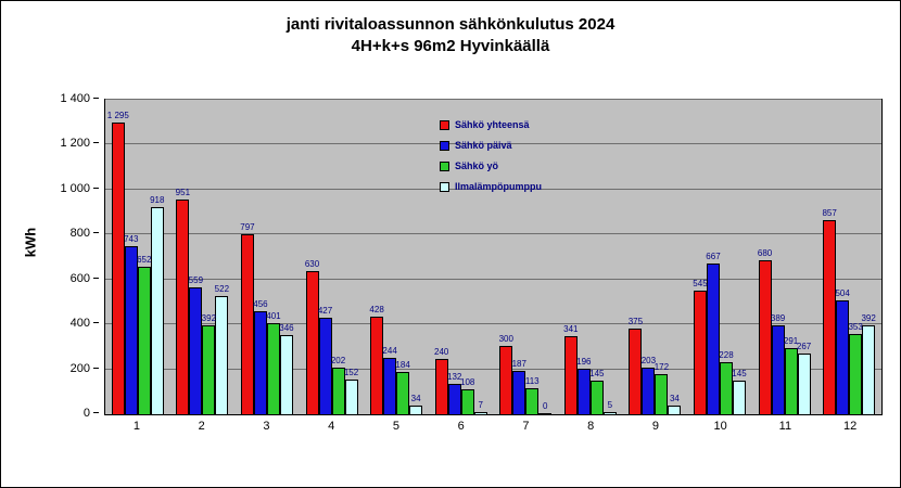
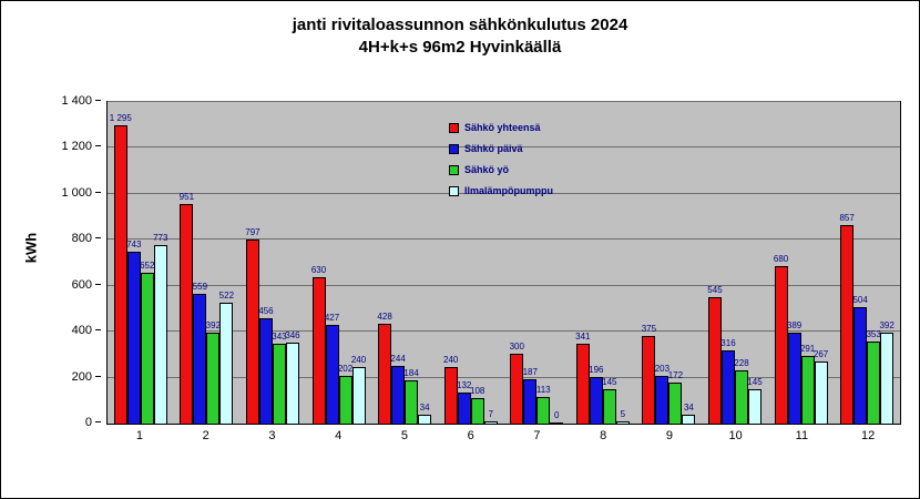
Ilmalämpöpumppu/1: 918 -> 773
Sähkö yö/3: 401 -> 343
Ilmalämpöpumppu/4: 152 -> 240
Sähkö päivä/10: 667 -> 316
